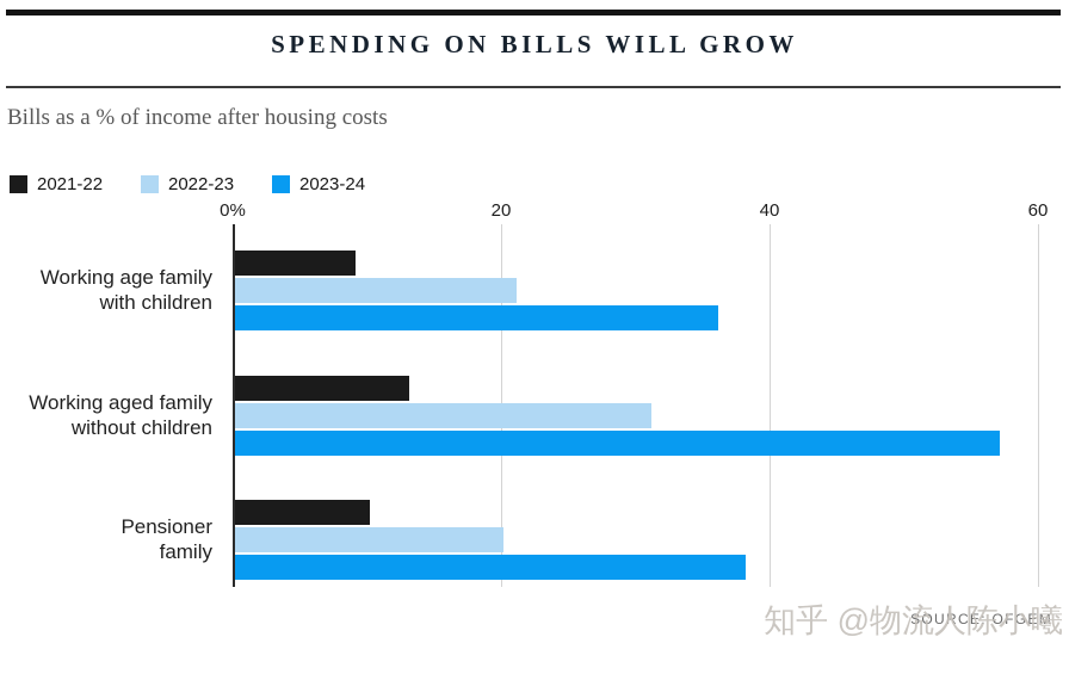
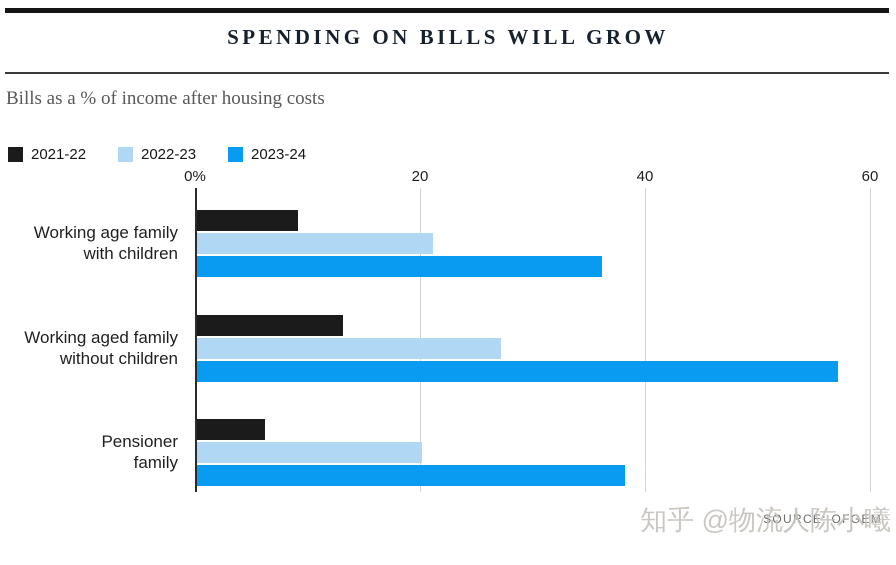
2022-23/Working aged family without children: 31 -> 27
2021-22/Pensioner family: 10 -> 6
